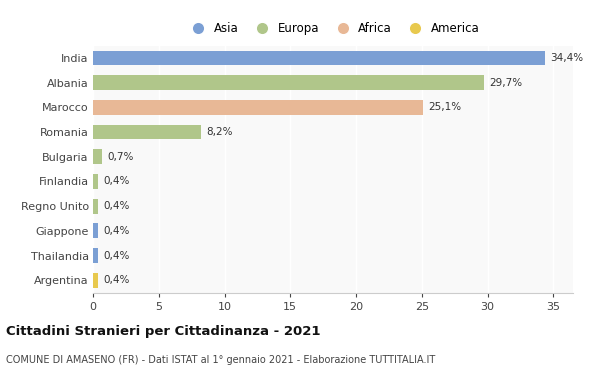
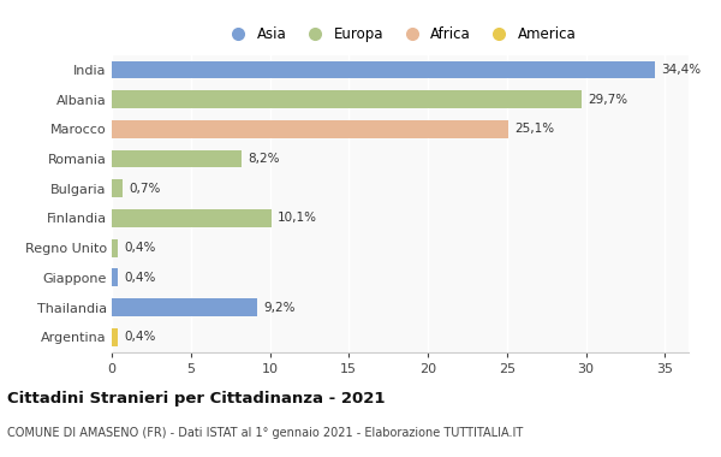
Finlandia: 0,4% -> 10,1%
Thailandia: 0,4% -> 9,2%
